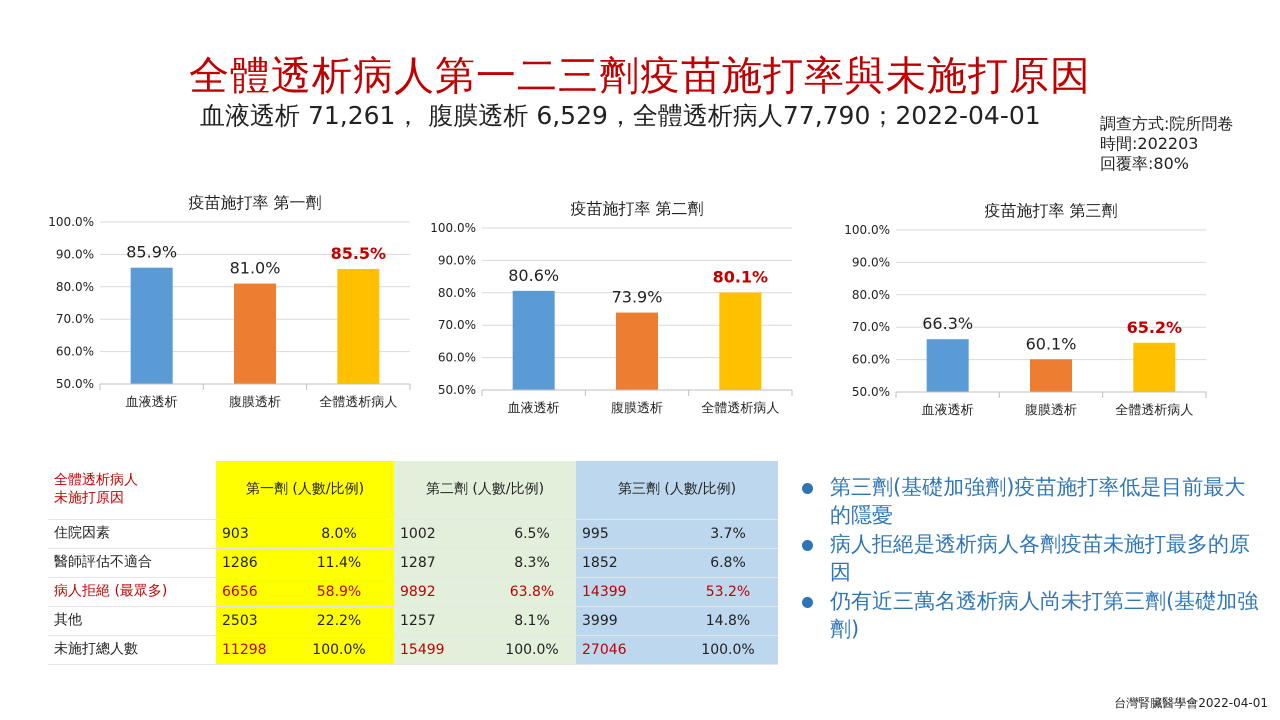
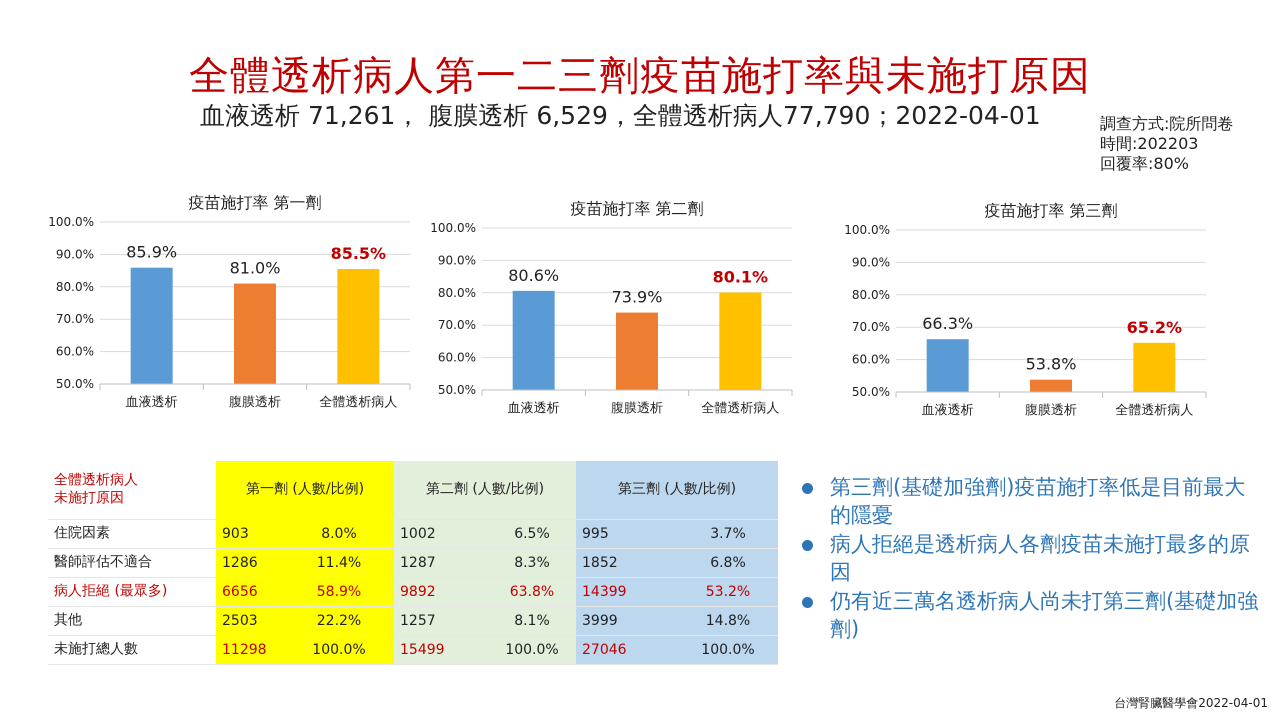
疫苗施打率 第三劑/腹膜透析: 60.1% -> 53.8%
